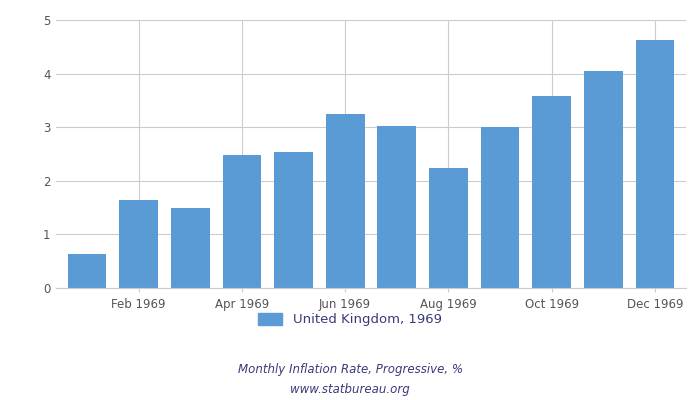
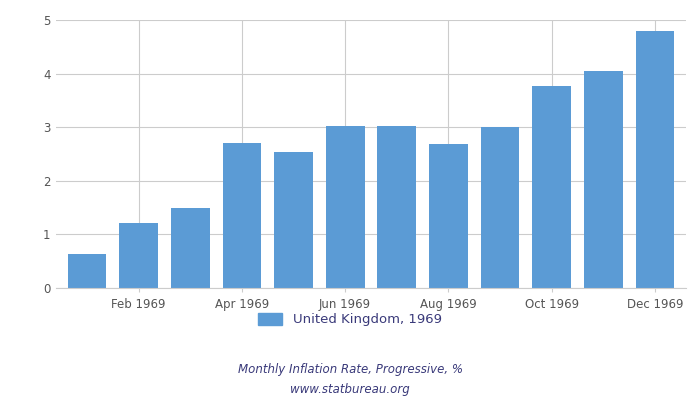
Feb 1969: 1.64 -> 1.21
Apr 1969: 2.48 -> 2.70
Jun 1969: 3.24 -> 3.02
Aug 1969: 2.24 -> 2.69
Oct 1969: 3.58 -> 3.76
Dec 1969: 4.62 -> 4.80
